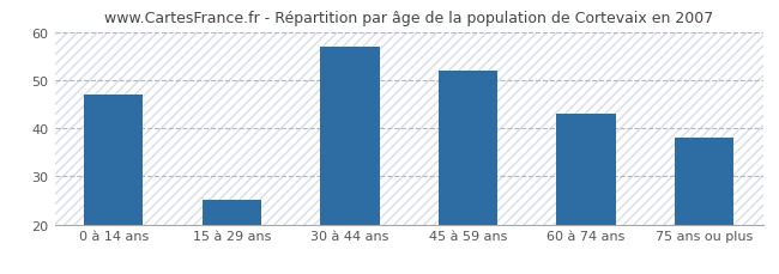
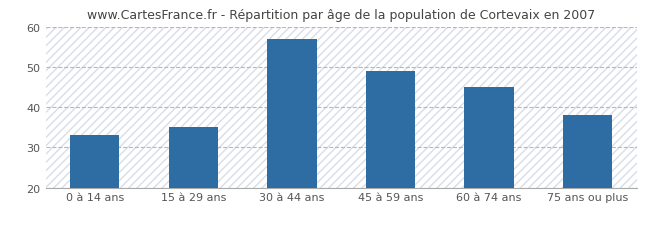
0 à 14 ans: 47 -> 33
15 à 29 ans: 25 -> 35
45 à 59 ans: 52 -> 49
60 à 74 ans: 43 -> 45
